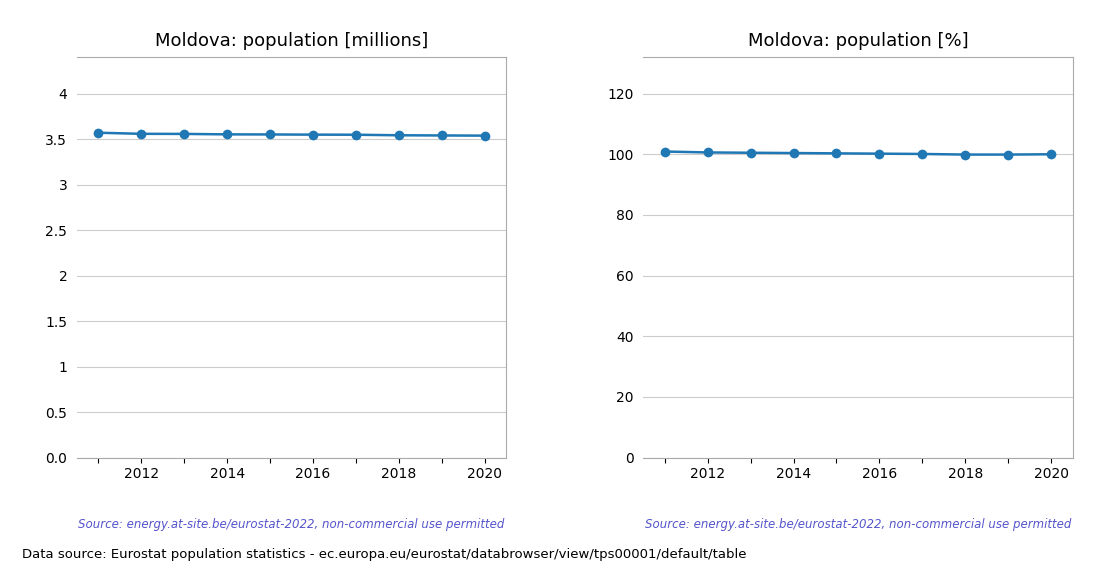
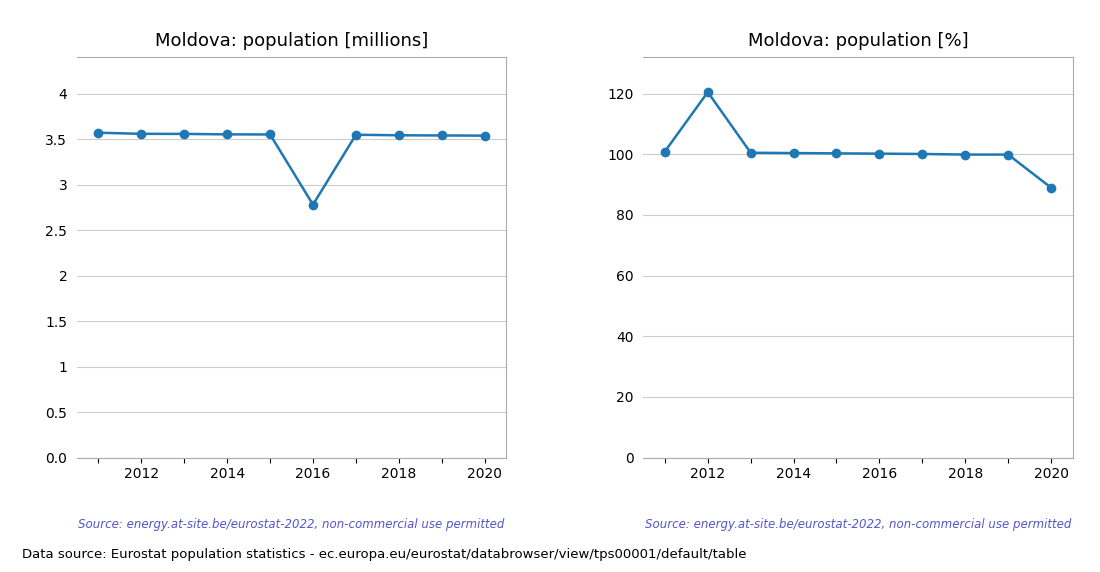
Moldova: population [millions]/2016: 3.55 -> 2.78
Moldova: population [%]/2012: 100.6 -> 120.5
Moldova: population [%]/2020: 100.0 -> 89.0
